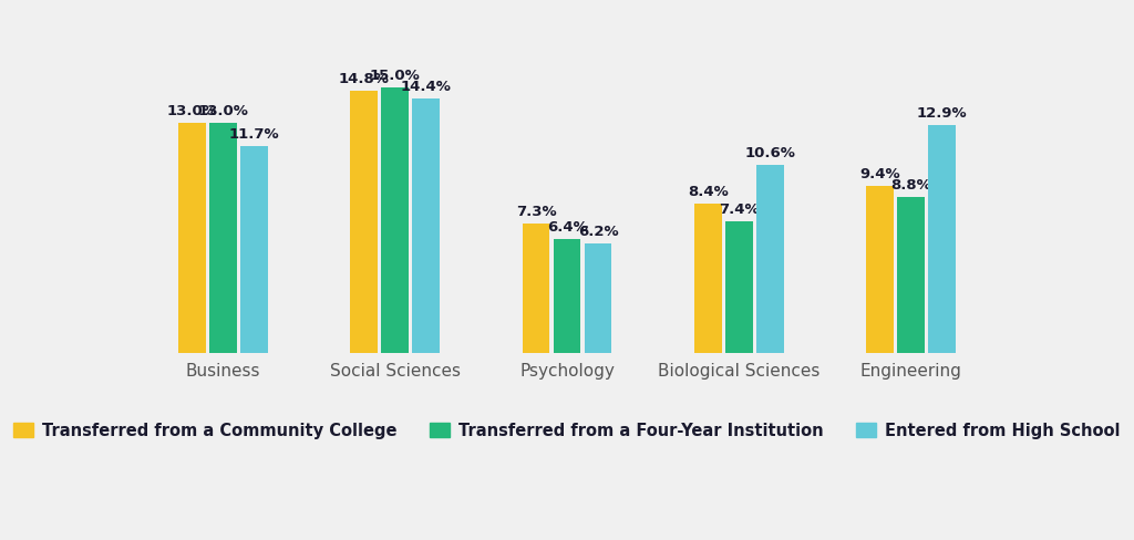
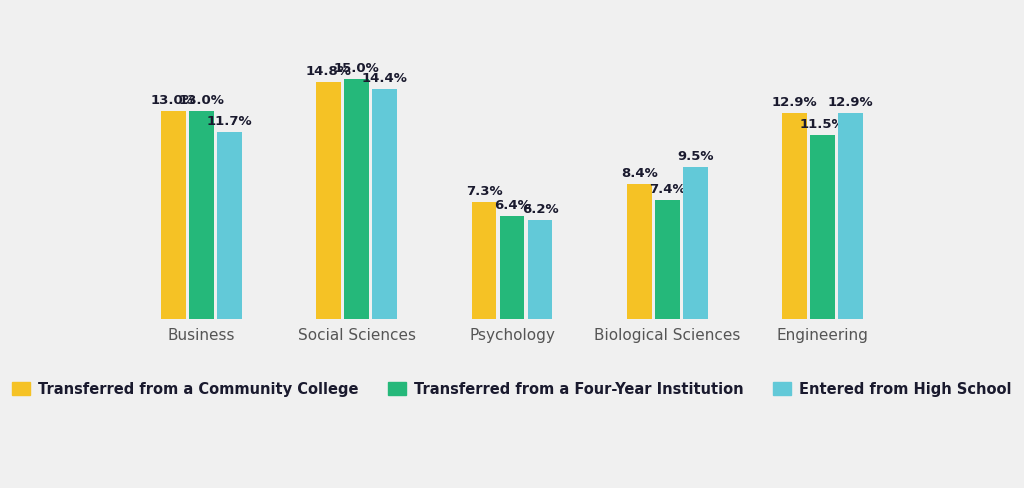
Entered from High School/Biological Sciences: 10.6% -> 9.5%
Transferred from a Community College/Engineering: 9.4% -> 12.9%
Transferred from a Four-Year Institution/Engineering: 8.8% -> 11.5%
